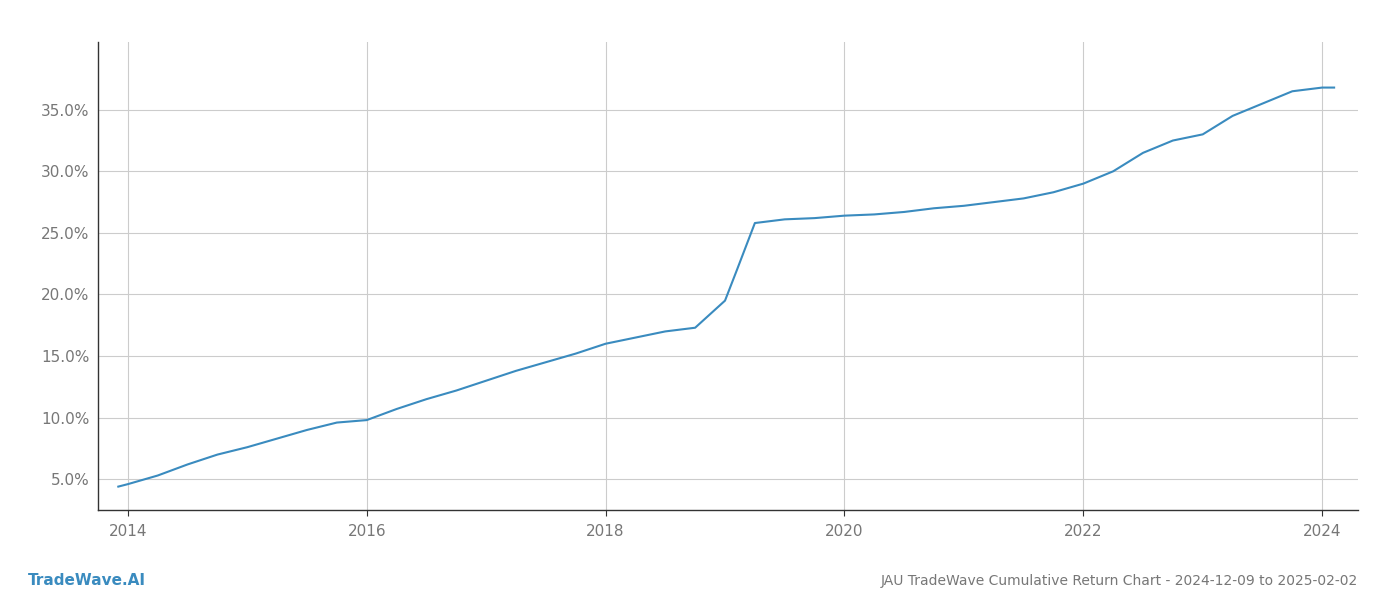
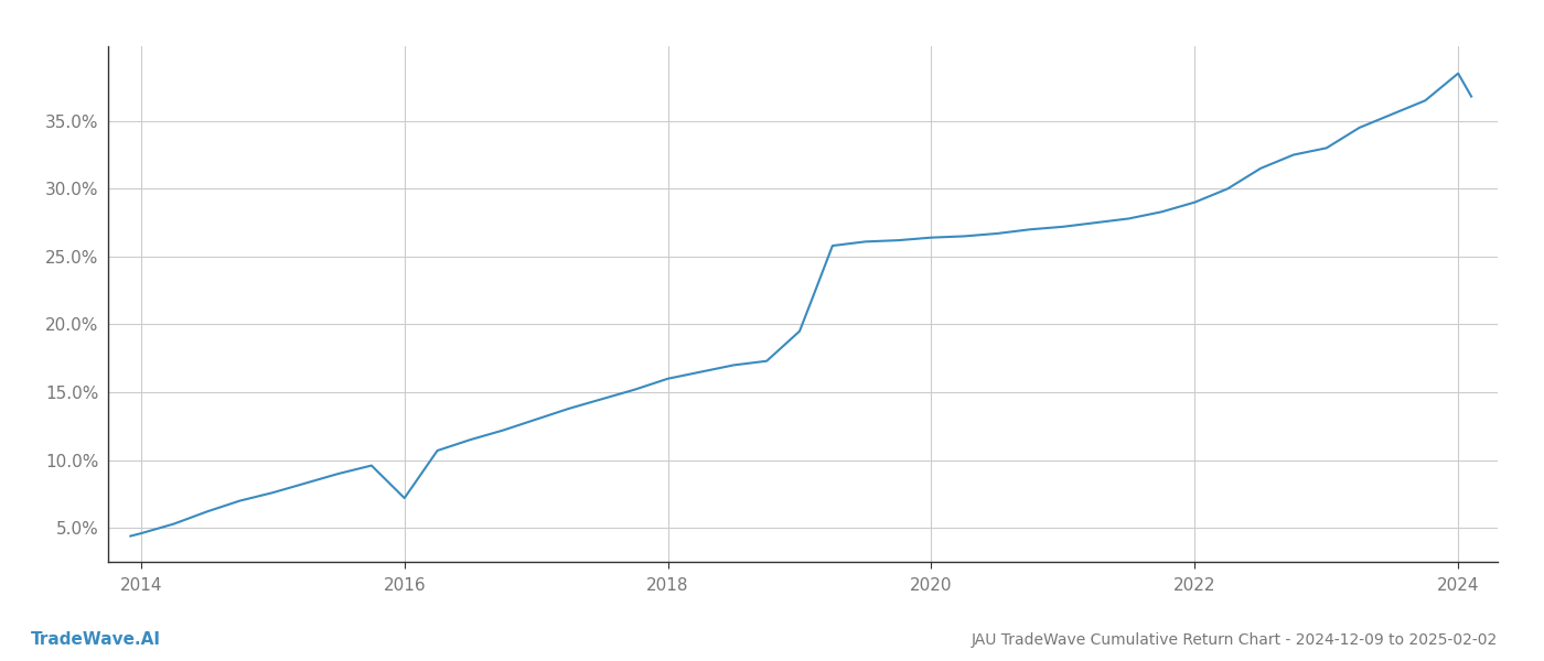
2016: 9.8% -> 7.2%
2024: 36.8% -> 38.5%
